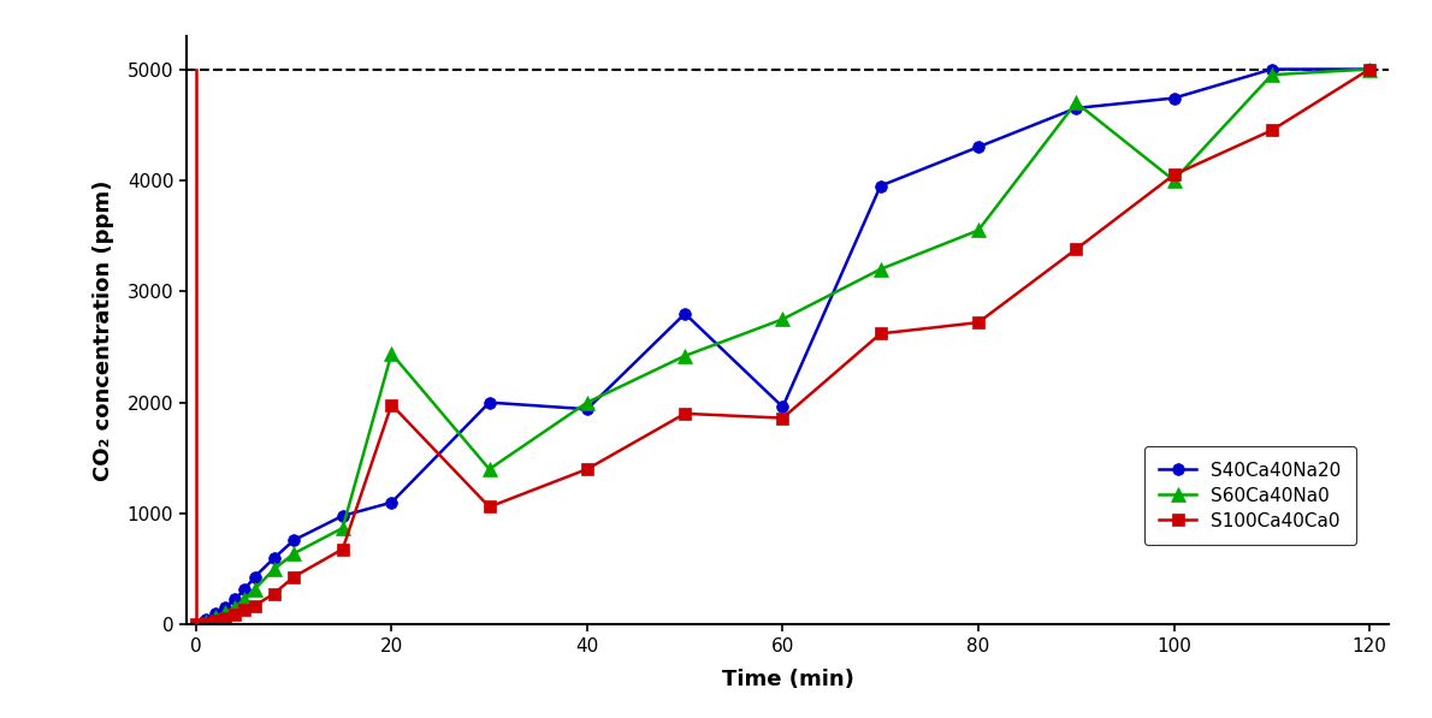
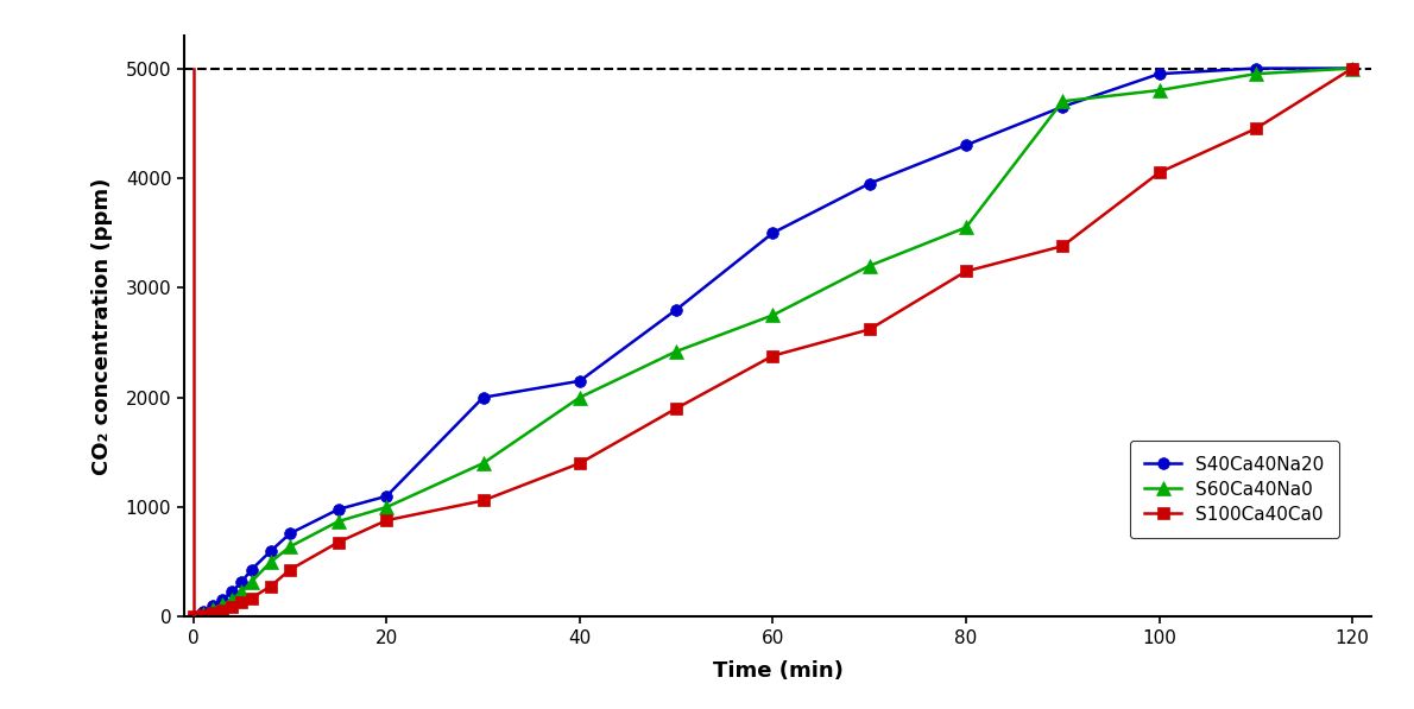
S60Ca40Na0/20: 2440 -> 1000
S100Ca40Ca0/20: 1980 -> 880
S40Ca40Na20/40: 1940 -> 2150
S40Ca40Na20/60: 1960 -> 3500
S100Ca40Ca0/60: 1860 -> 2380
S100Ca40Ca0/80: 2720 -> 3150
S40Ca40Na20/100: 4740 -> 4950
S60Ca40Na0/100: 4000 -> 4800
